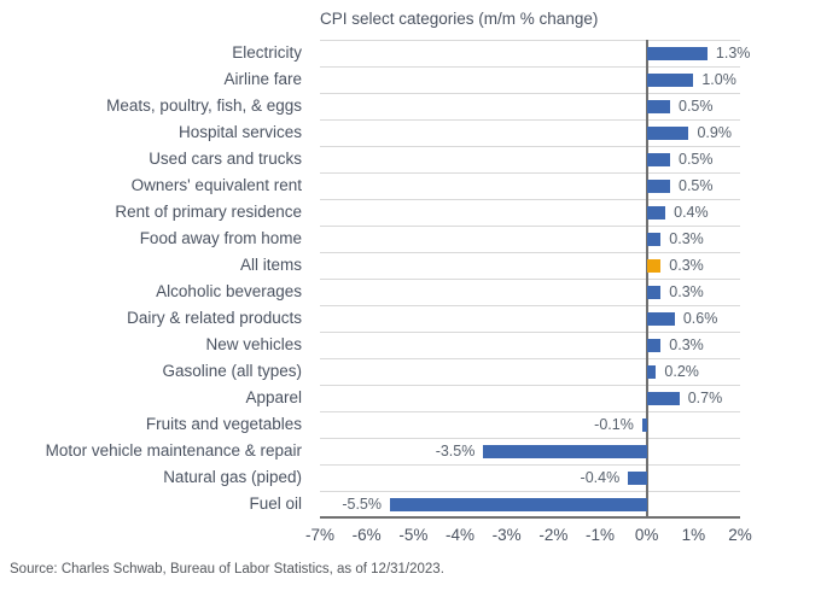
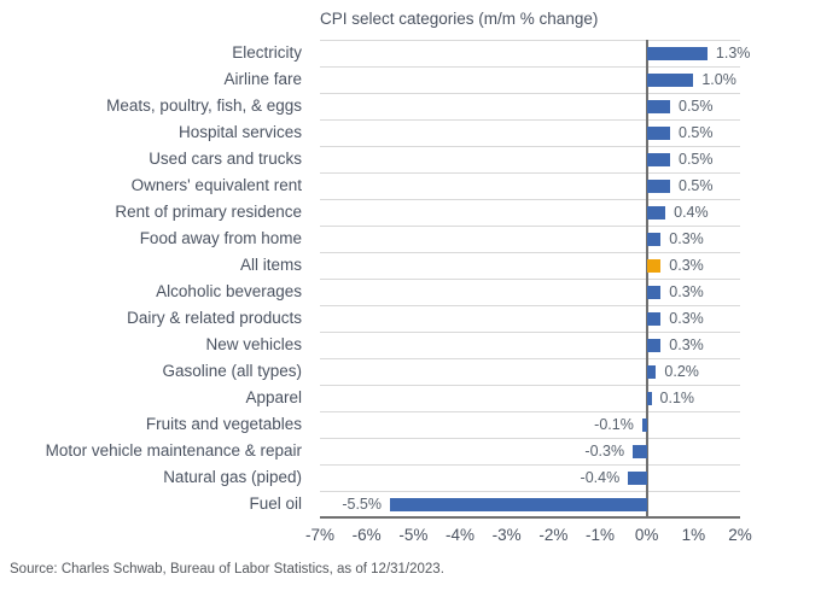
Hospital services: 0.9% -> 0.5%
Dairy & related products: 0.6% -> 0.3%
Apparel: 0.7% -> 0.1%
Motor vehicle maintenance & repair: -3.5% -> -0.3%
